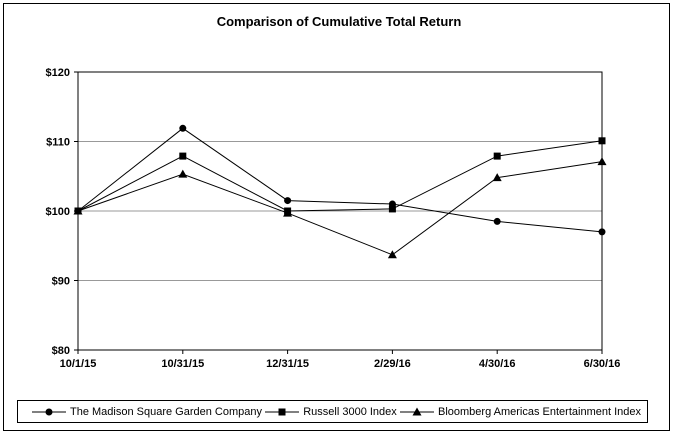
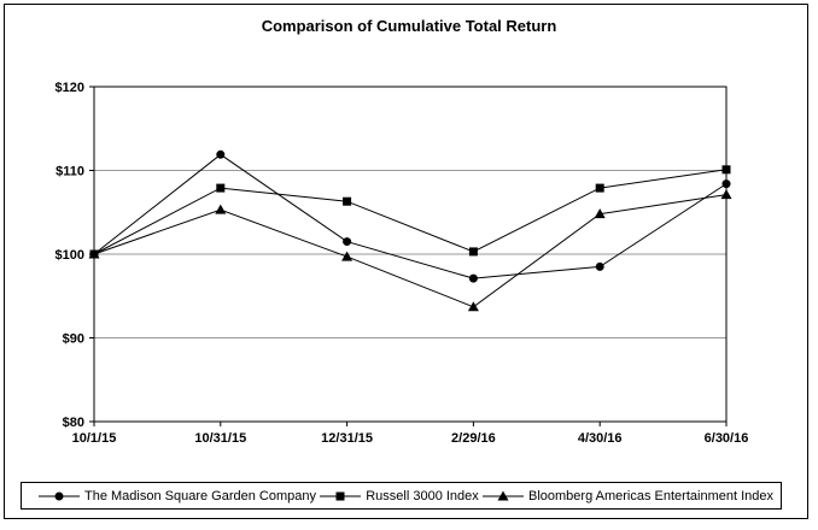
Russell 3000 Index/12/31/15: $100 -> $106
The Madison Square Garden Company/2/29/16: $101 -> $97
The Madison Square Garden Company/6/30/16: $97 -> $108
